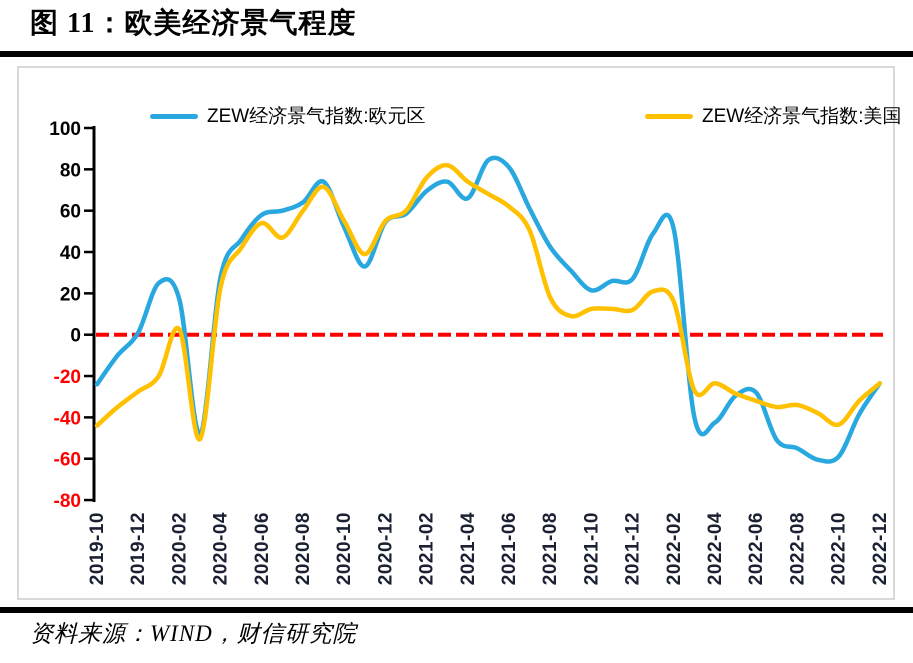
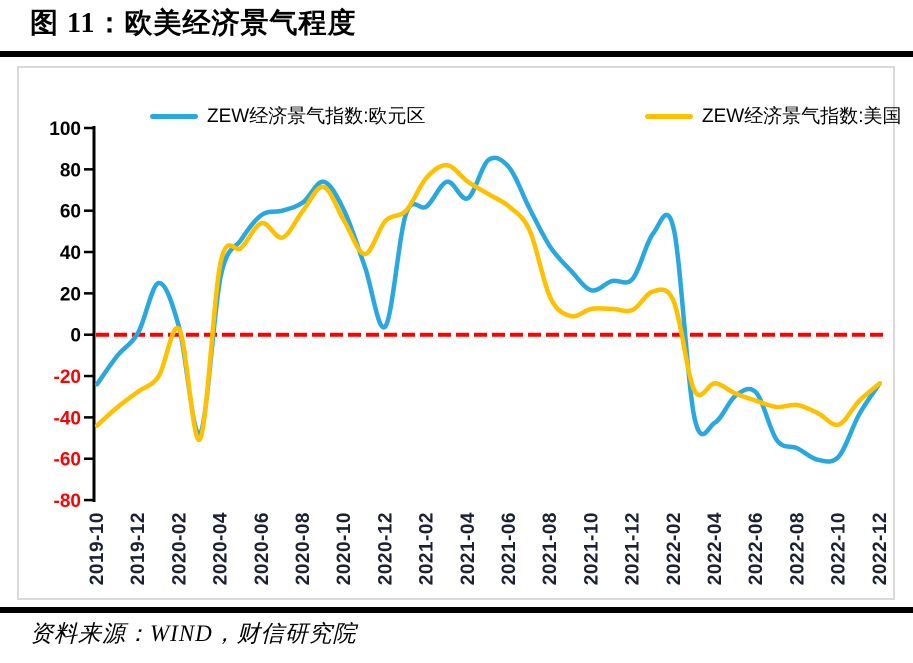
ZEW经济景气指数:欧元区/2020-02: 17 -> 3
ZEW经济景气指数:美国/2020-04: 23 -> 35
ZEW经济景气指数:欧元区/2020-10: 52 -> 60
ZEW经济景气指数:欧元区/2020-12: 54 -> 4
ZEW经济景气指数:欧元区/2021-02: 70 -> 62
